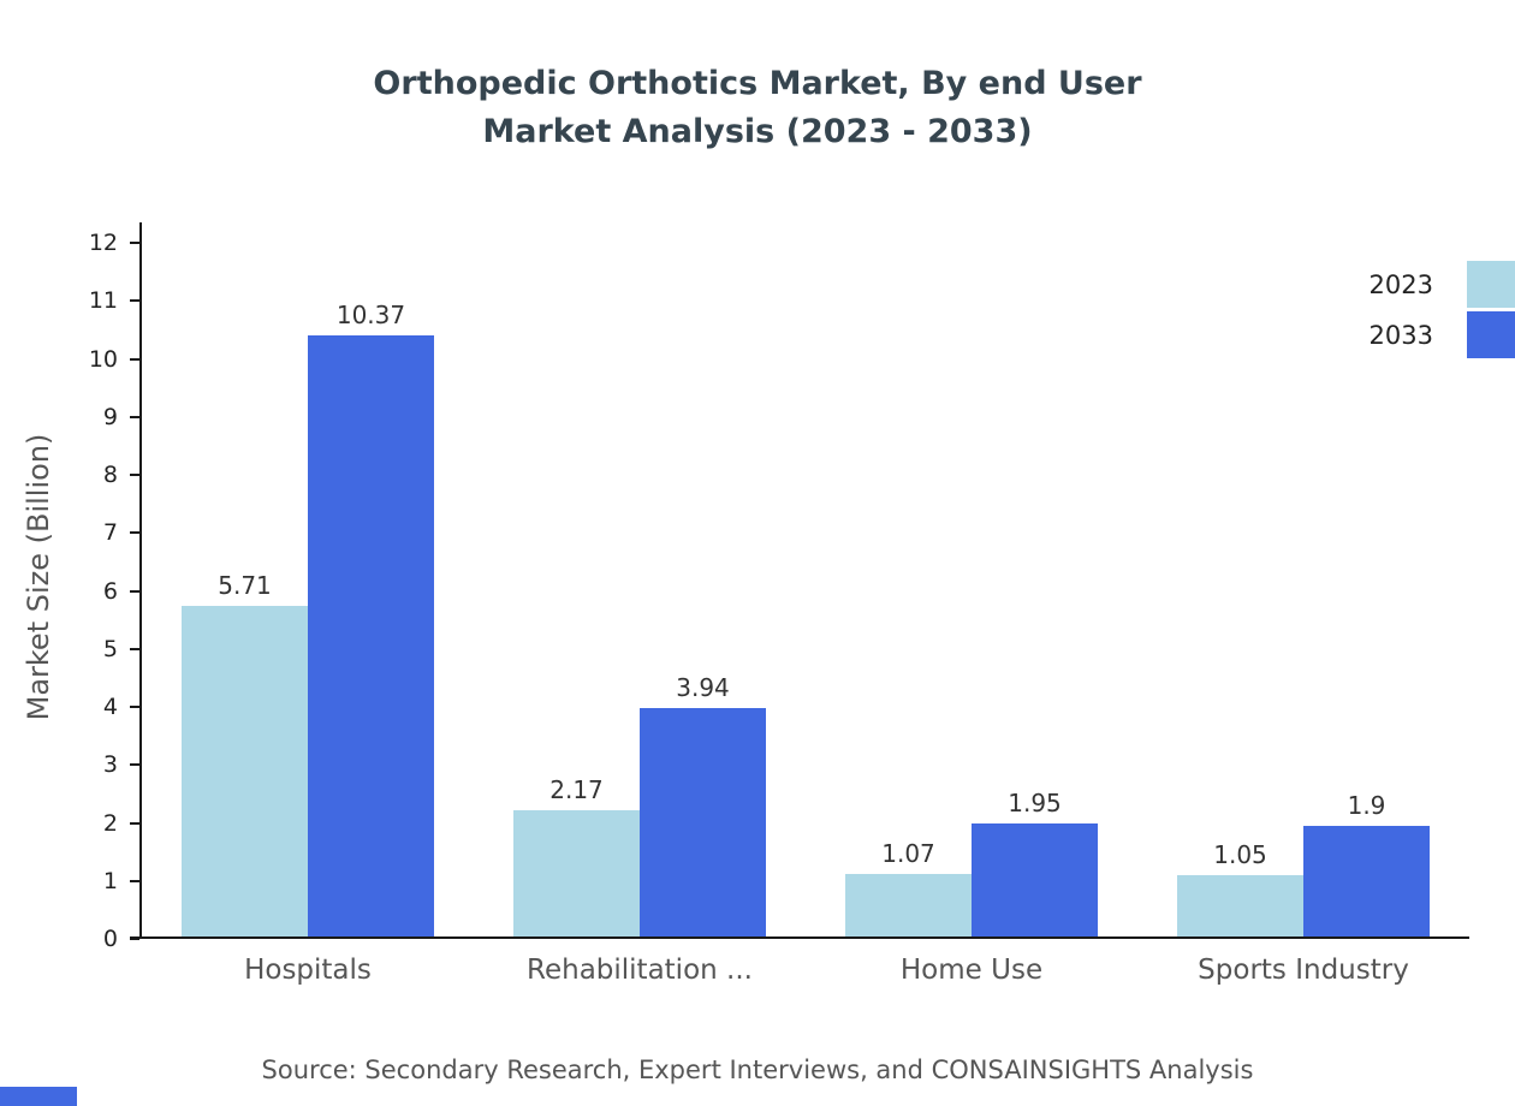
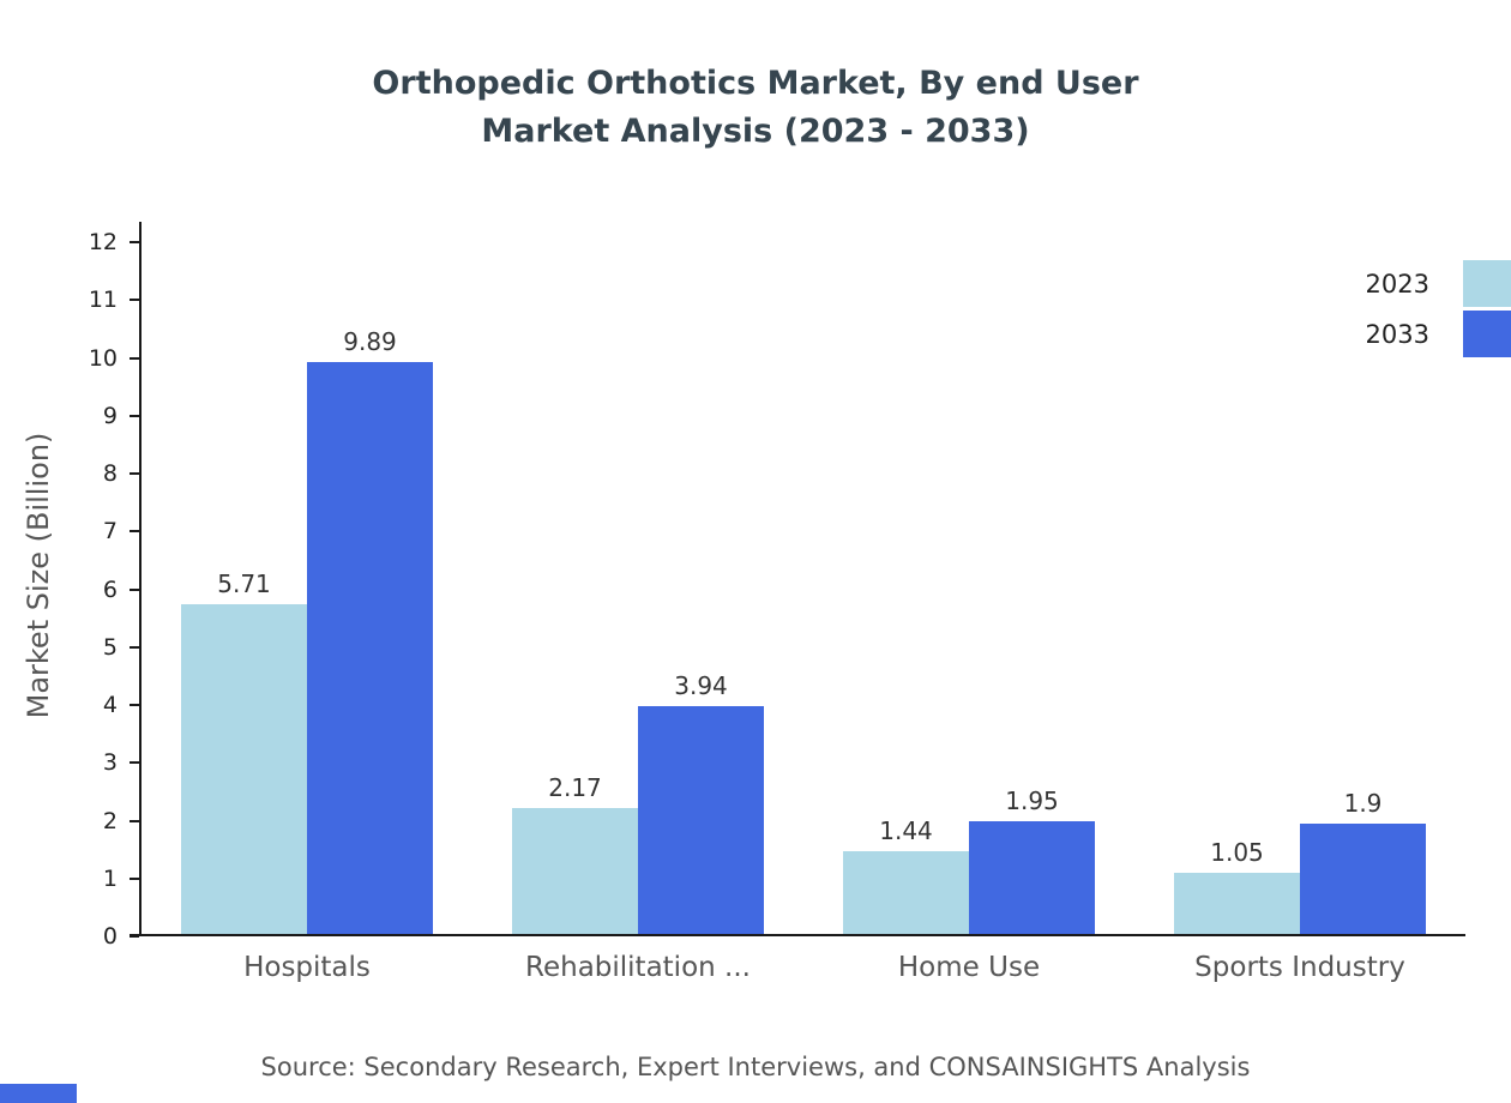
2033/Hospitals: 10.37 -> 9.89
2023/Home Use: 1.07 -> 1.44
